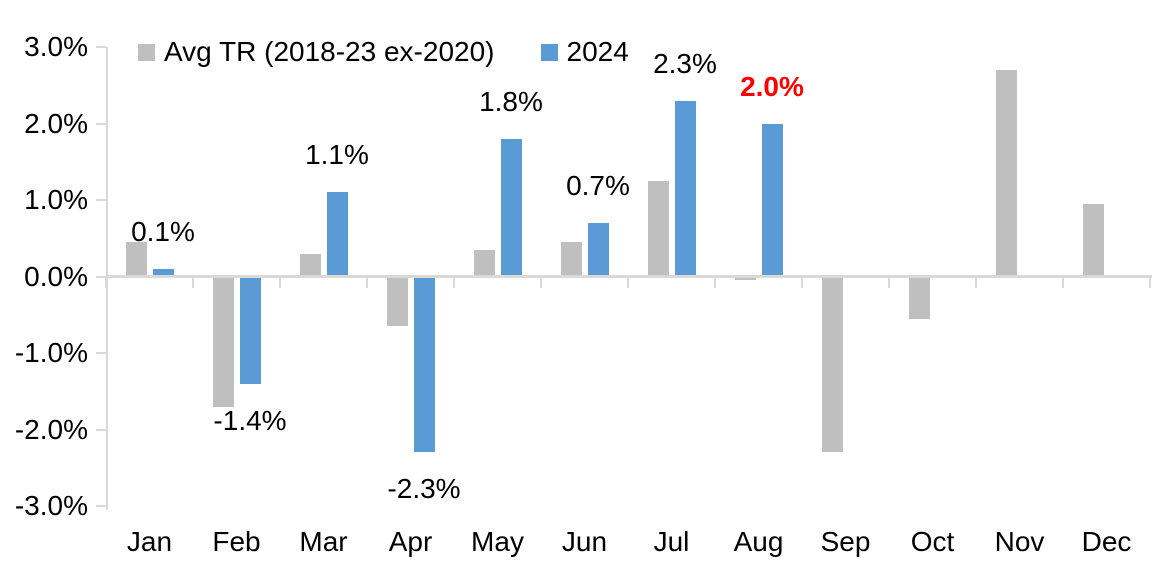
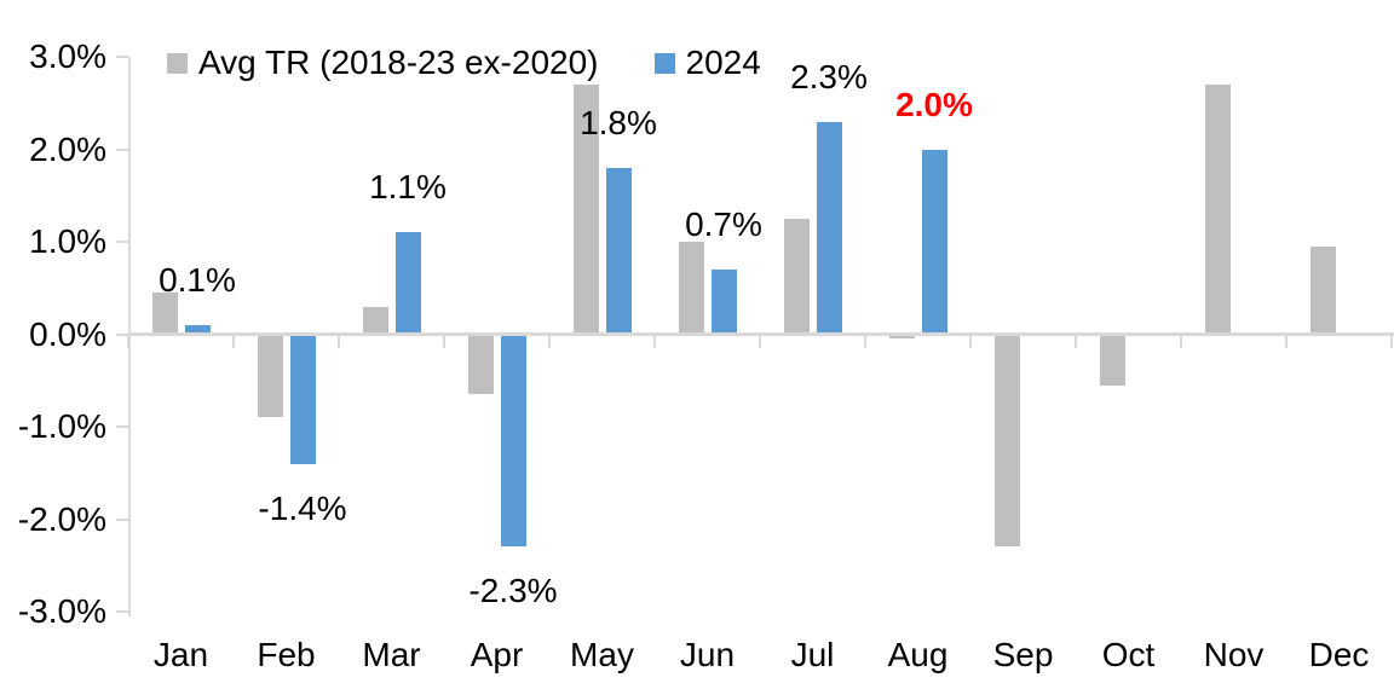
Avg TR (2018-23 ex-2020)/Feb: -1.7% -> -0.9%
Avg TR (2018-23 ex-2020)/May: 0.3% -> 2.7%
Avg TR (2018-23 ex-2020)/Jun: 0.5% -> 1.0%
